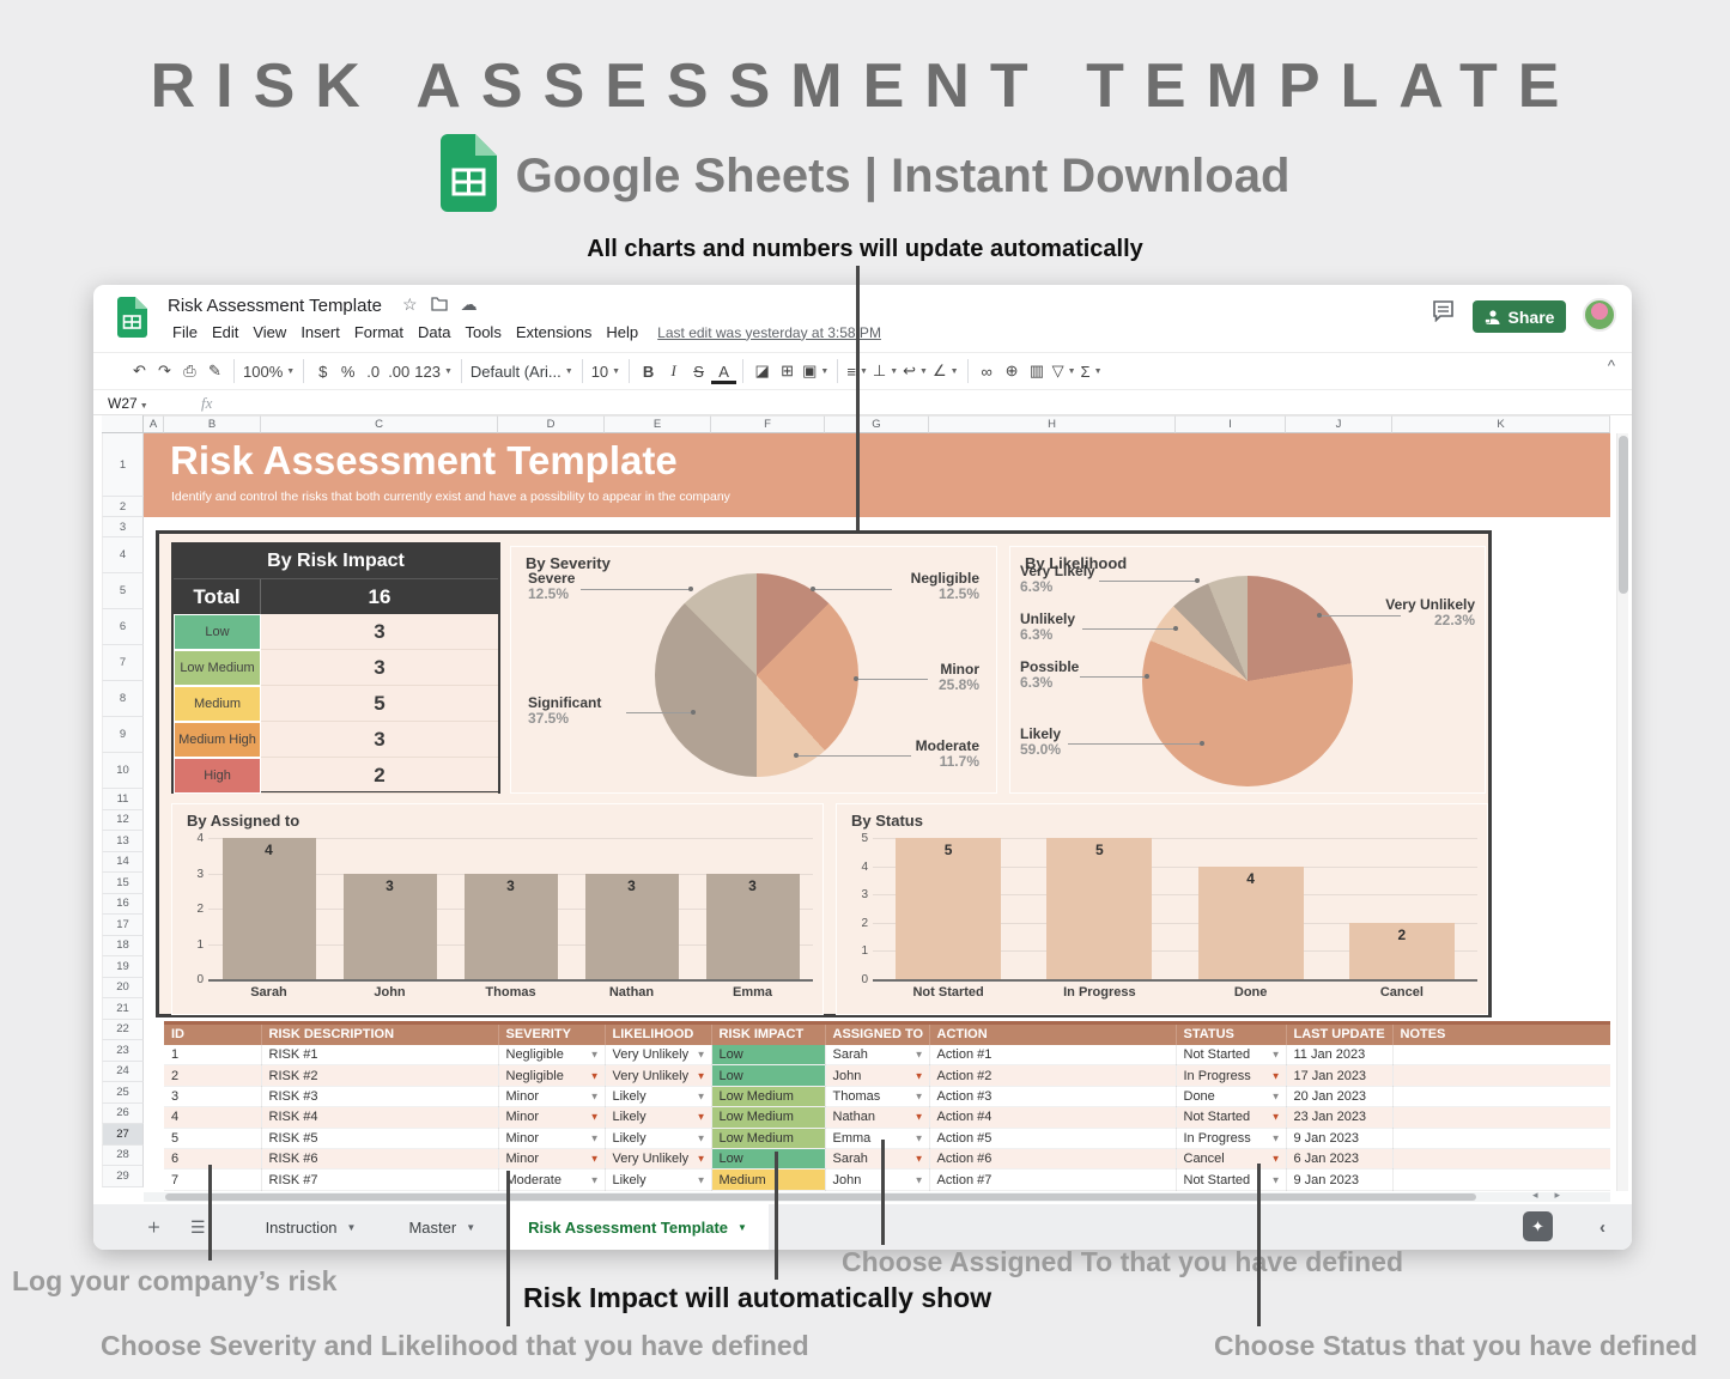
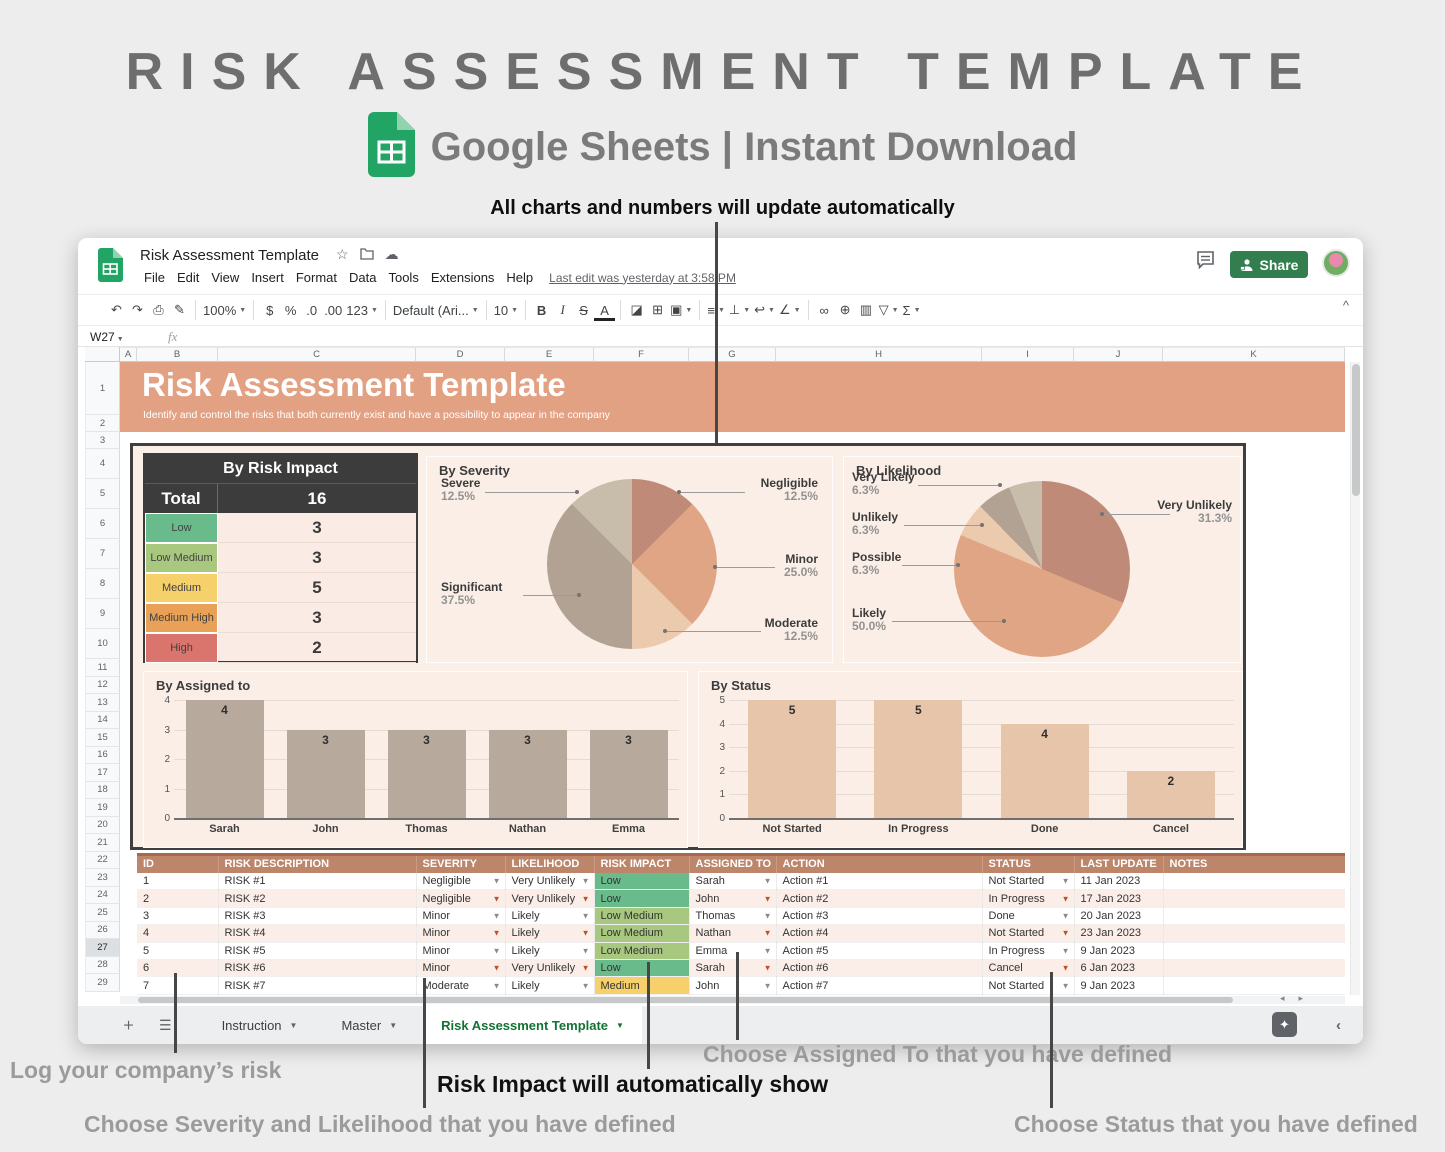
By Severity/Minor: 25.8% -> 25.0%
By Severity/Moderate: 11.7% -> 12.5%
By Likelihood/Very Unlikely: 22.3% -> 31.3%
By Likelihood/Likely: 59.0% -> 50.0%
